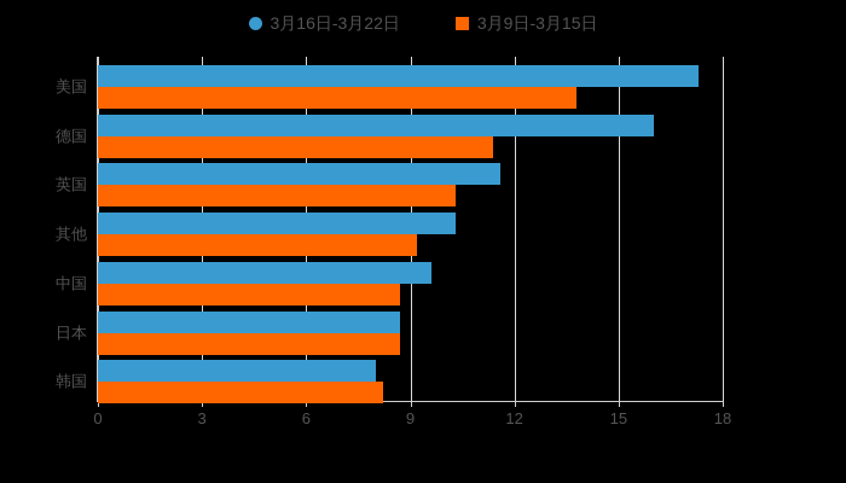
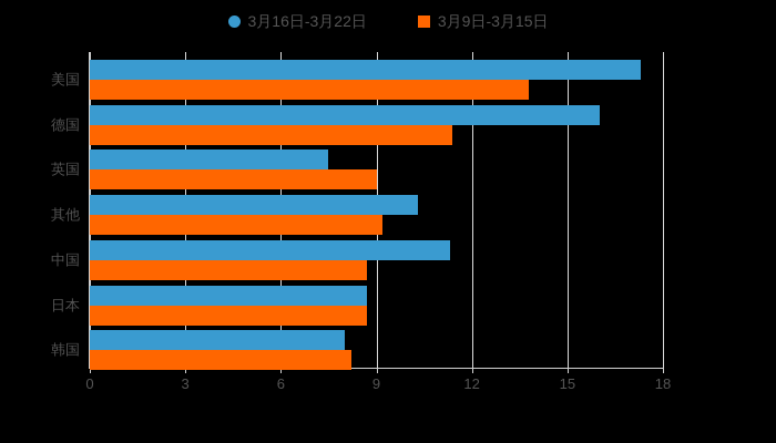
3月16日-3月22日/英国: 11.6 -> 7.5
3月9日-3月15日/英国: 10.3 -> 9.0
3月16日-3月22日/中国: 9.6 -> 11.3
